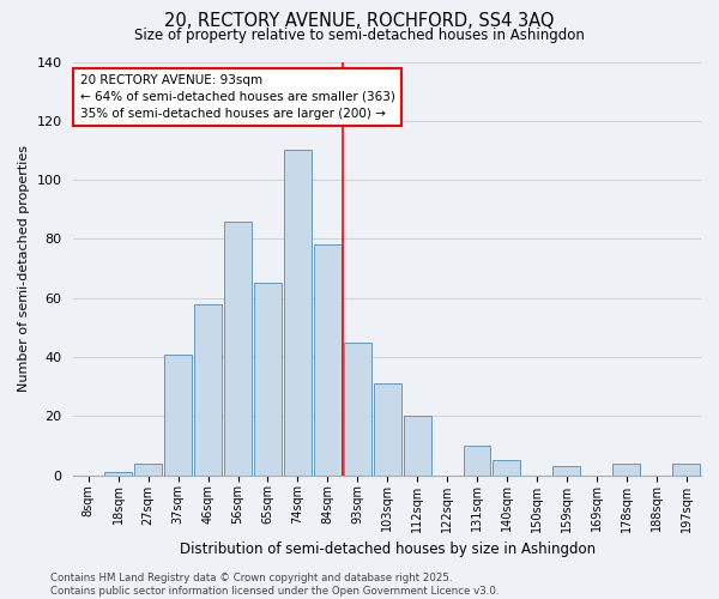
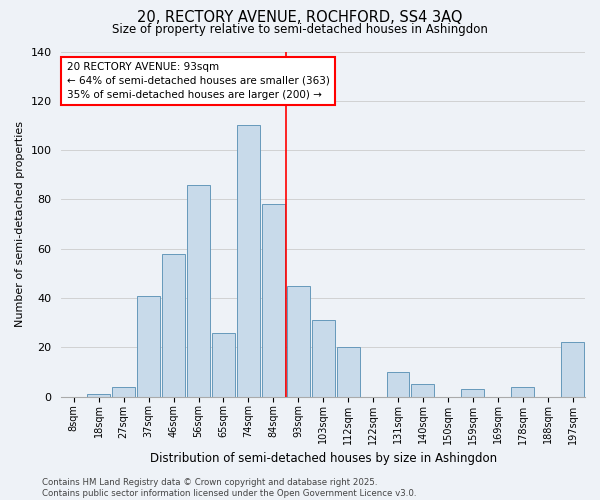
65sqm: 65 -> 26
197sqm: 4 -> 22
